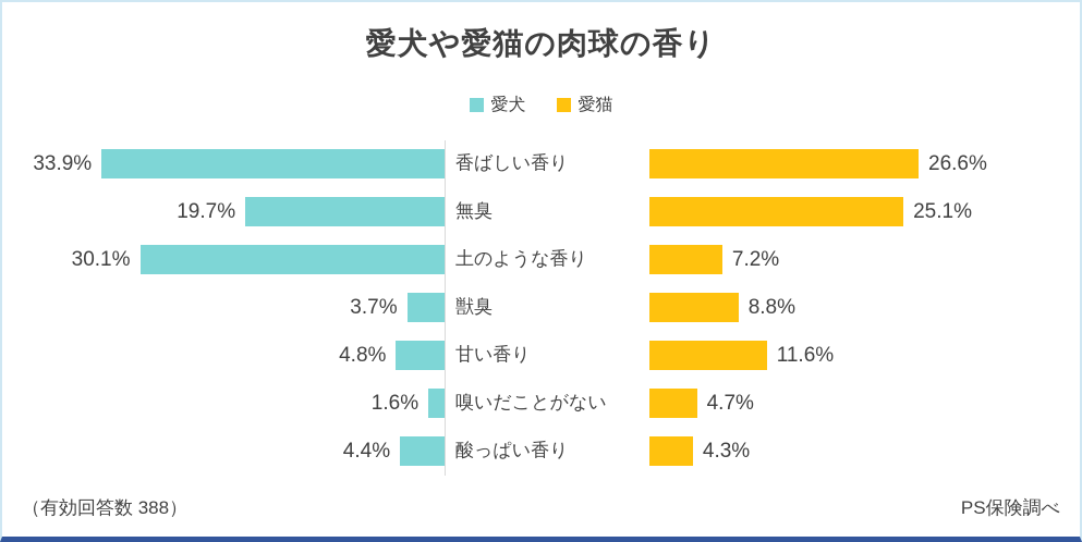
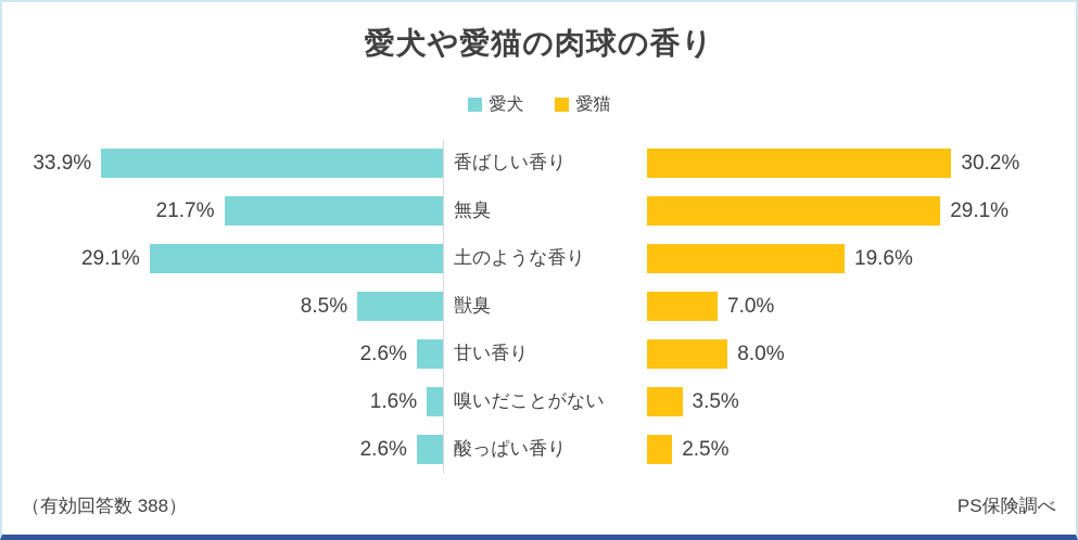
愛猫/香ばしい香り: 26.6% -> 30.2%
愛犬/無臭: 19.7% -> 21.7%
愛猫/無臭: 25.1% -> 29.1%
愛犬/土のような香り: 30.1% -> 29.1%
愛猫/土のような香り: 7.2% -> 19.6%
愛犬/獣臭: 3.7% -> 8.5%
愛猫/獣臭: 8.8% -> 7.0%
愛犬/甘い香り: 4.8% -> 2.6%
愛猫/甘い香り: 11.6% -> 8.0%
愛猫/嗅いだことがない: 4.7% -> 3.5%
愛犬/酸っぱい香り: 4.4% -> 2.6%
愛猫/酸っぱい香り: 4.3% -> 2.5%
